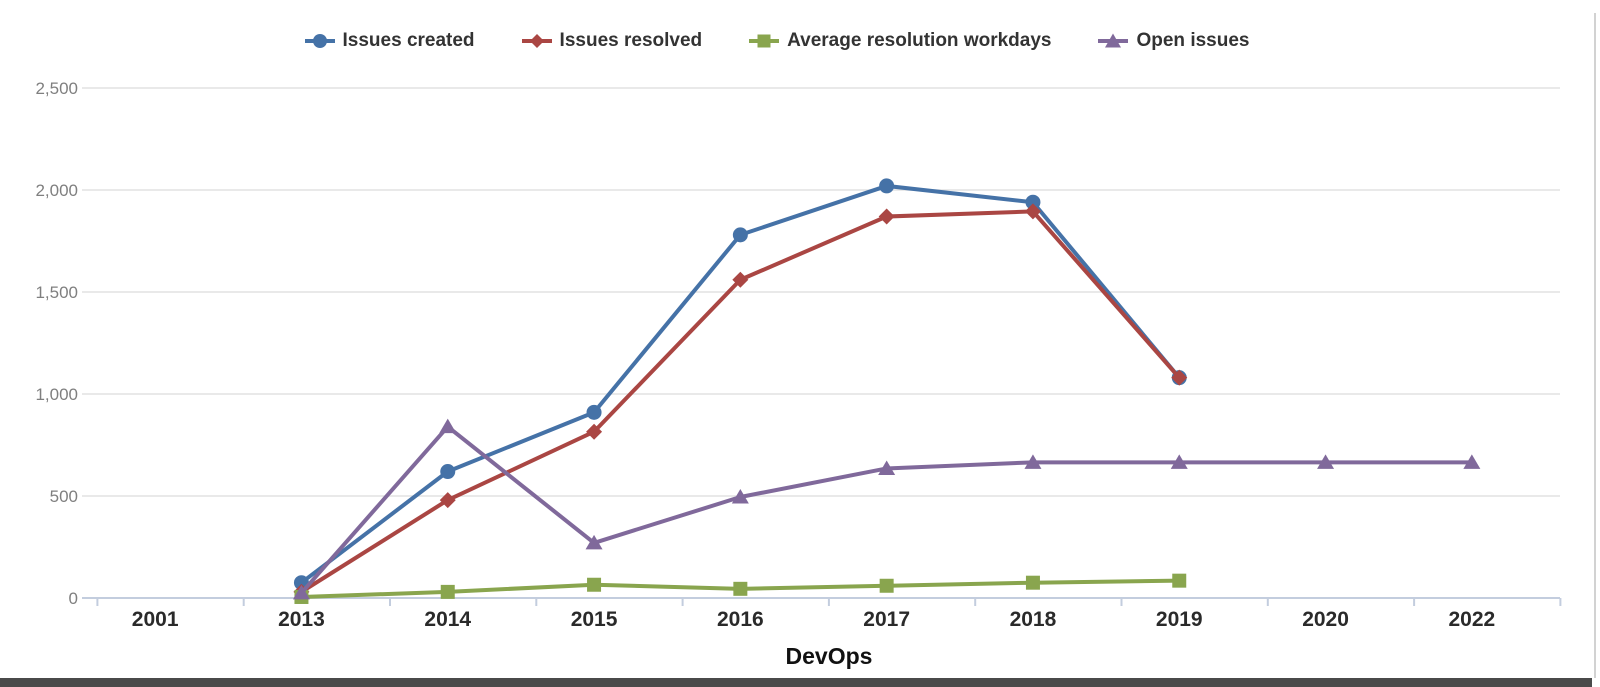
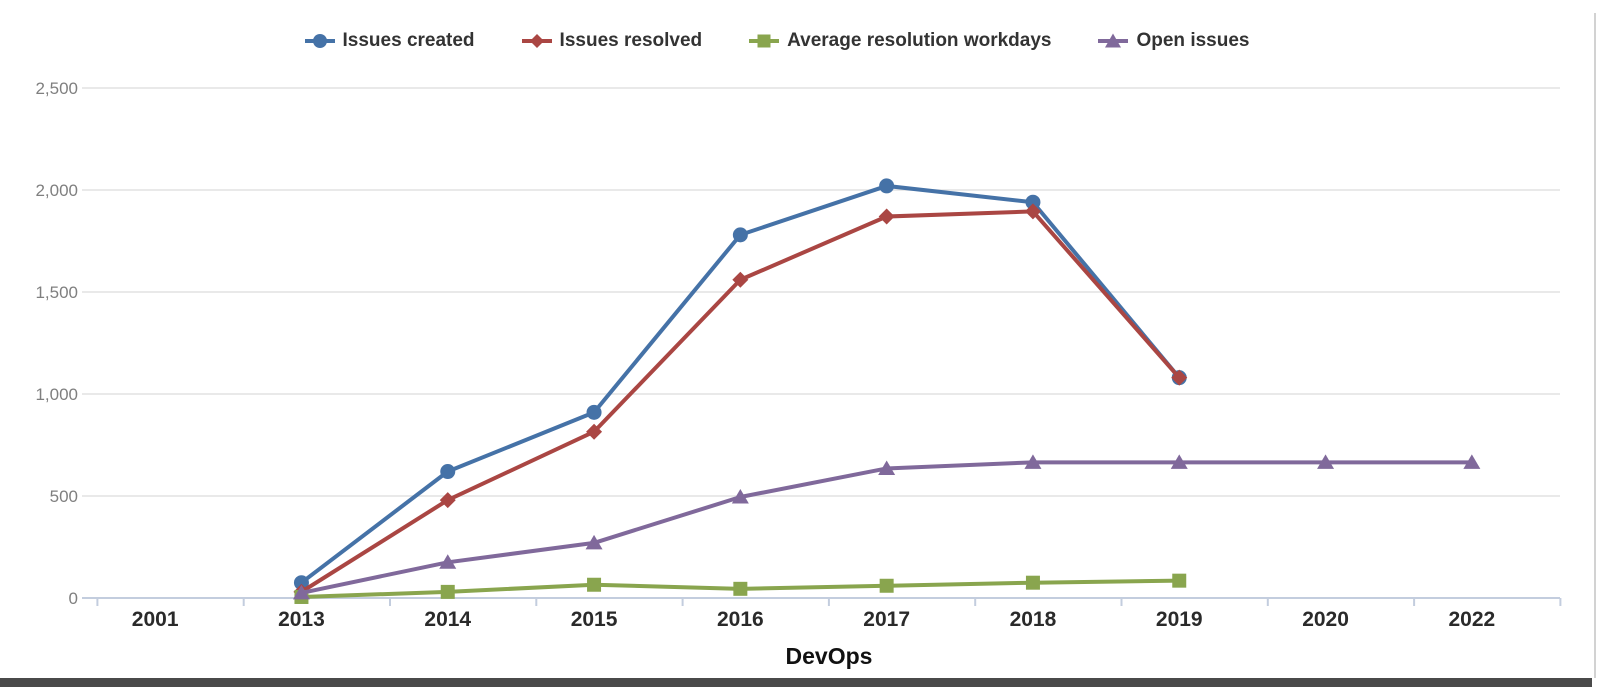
Open issues/2014: 840 -> 180
